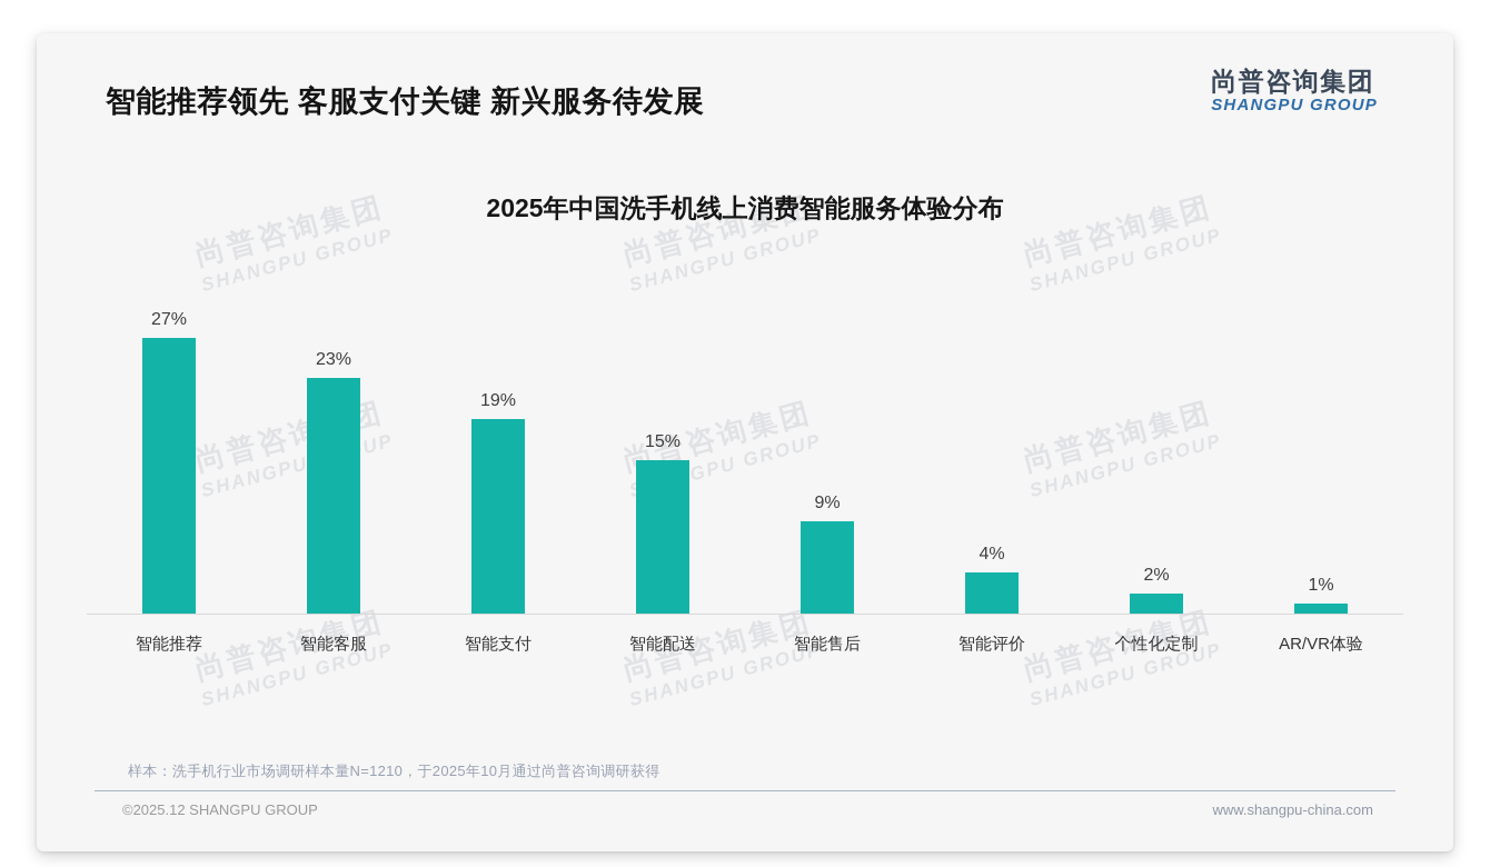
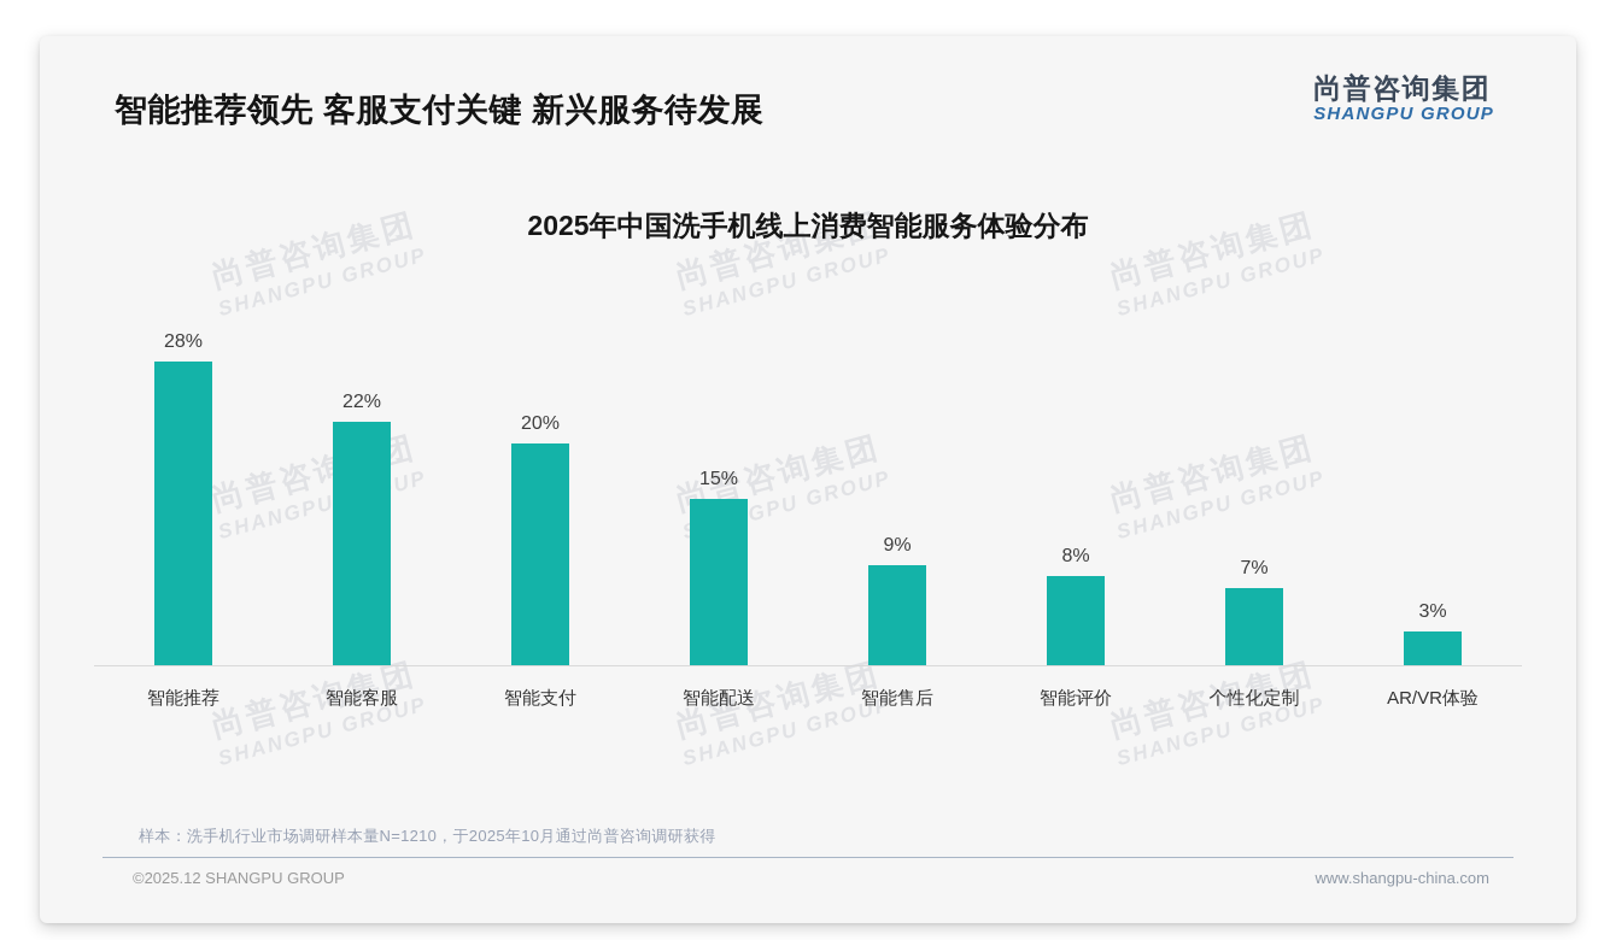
智能推荐: 27% -> 28%
智能客服: 23% -> 22%
智能支付: 19% -> 20%
智能评价: 4% -> 8%
个性化定制: 2% -> 7%
AR/VR体验: 1% -> 3%
